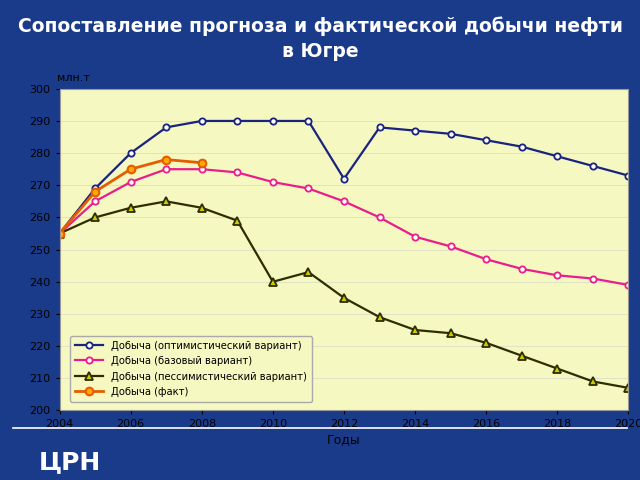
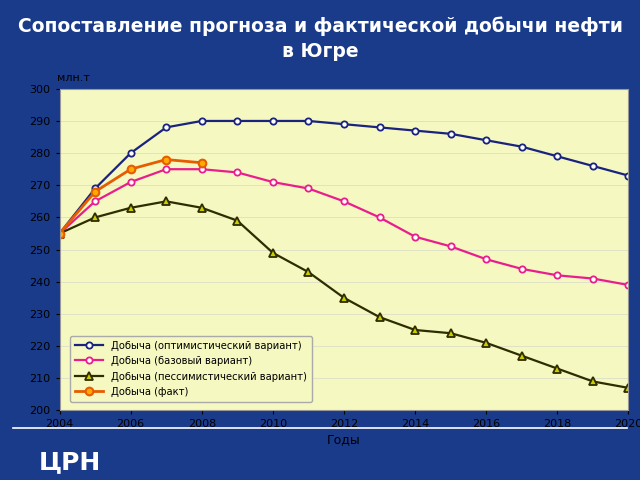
Добыча (пессимистический вариант)/2010: 240 -> 249
Добыча (оптимистический вариант)/2012: 272 -> 289
